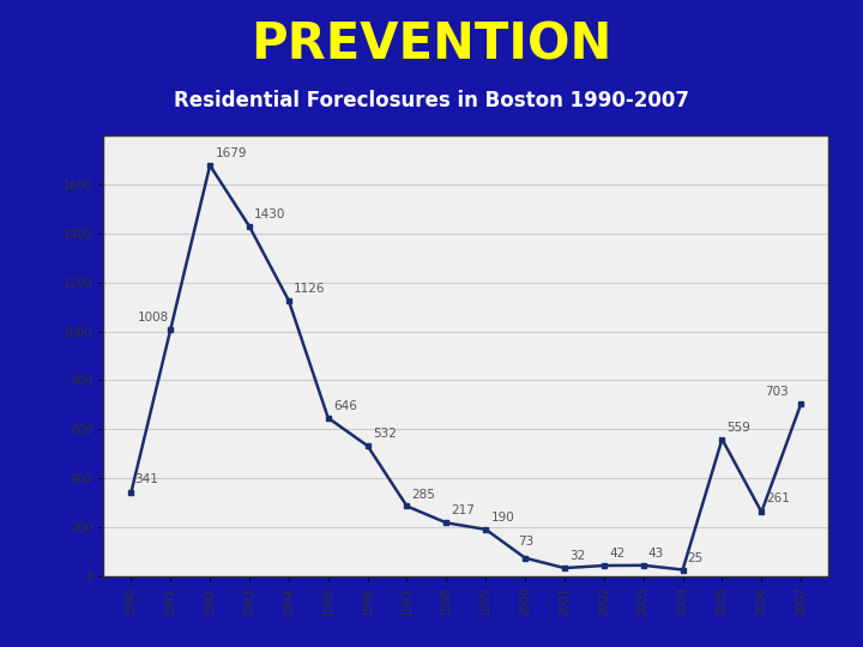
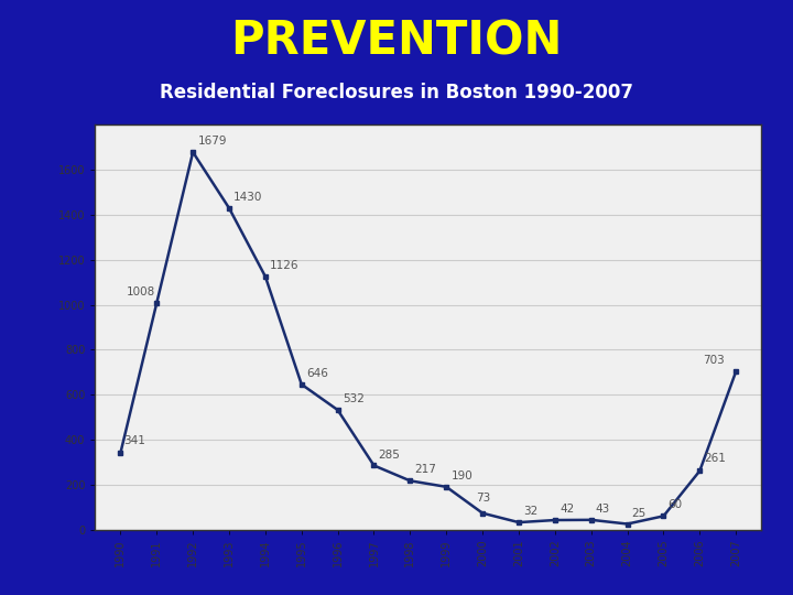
2005: 559 -> 60
